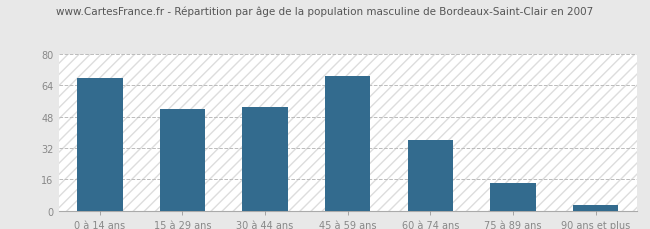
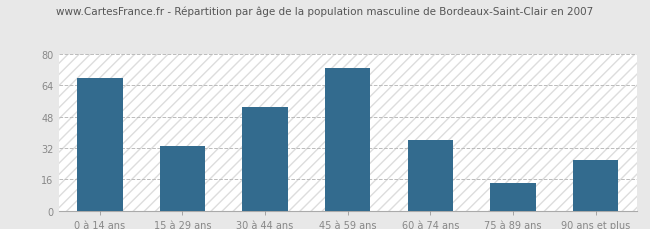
15 à 29 ans: 52 -> 33
45 à 59 ans: 69 -> 73
90 ans et plus: 3 -> 26
